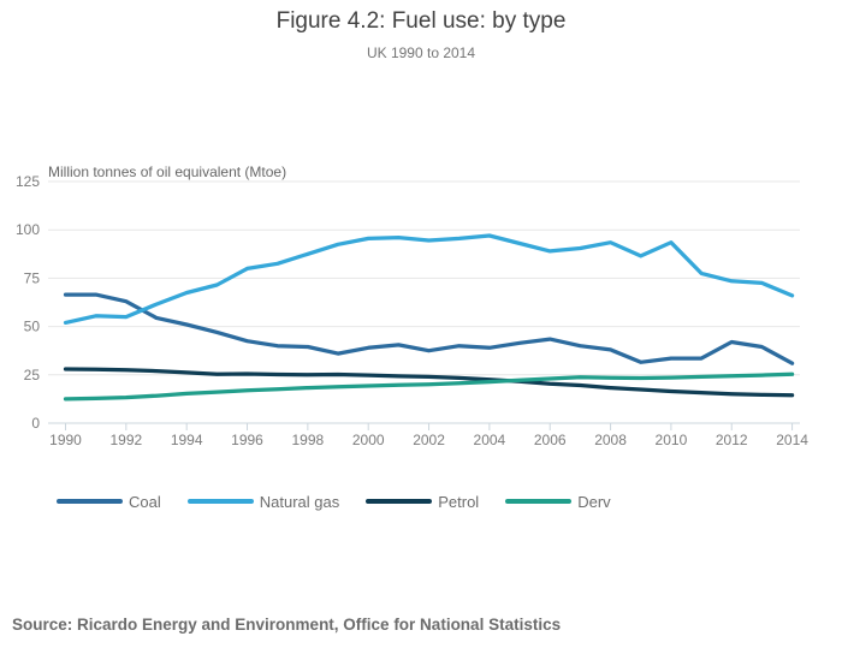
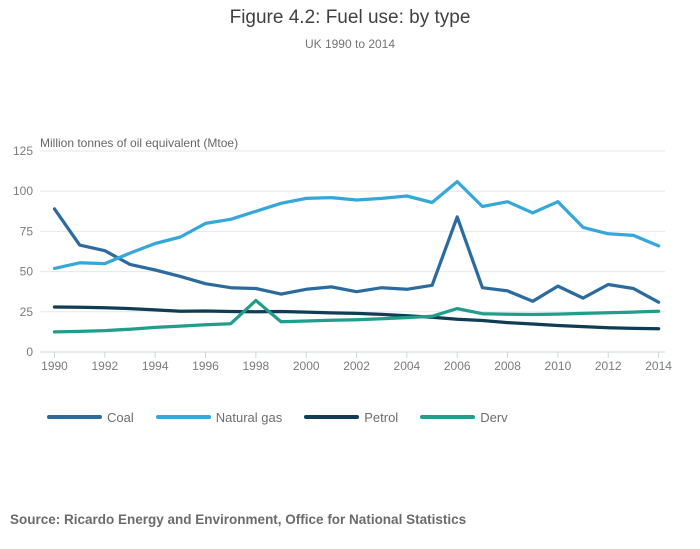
Coal/1990: 66 -> 89
Derv/1998: 18 -> 32
Coal/2006: 44 -> 84
Natural gas/2006: 89 -> 106
Derv/2006: 23 -> 27
Coal/2010: 34 -> 41
